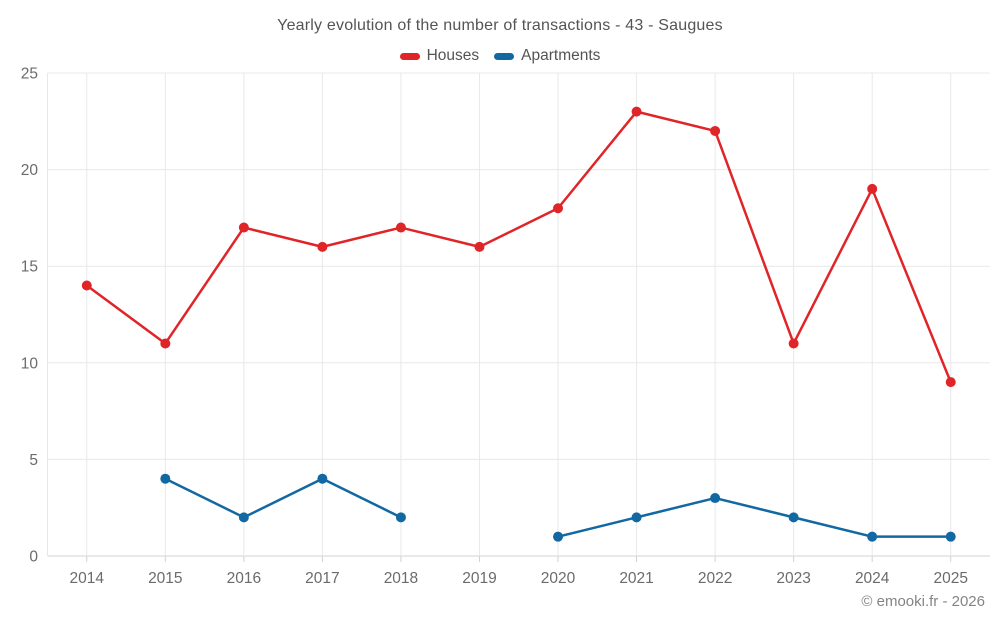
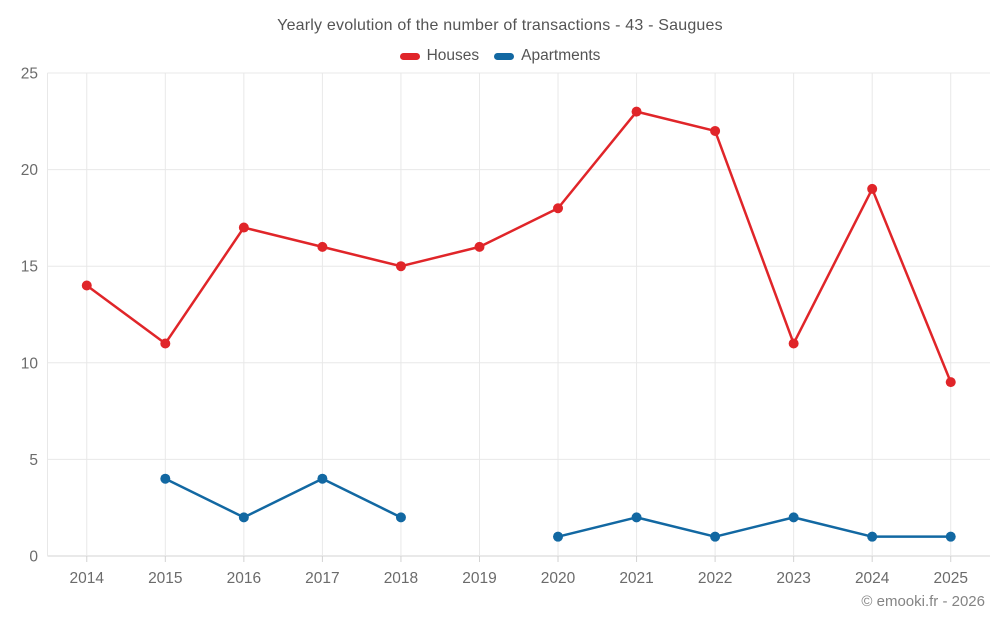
Houses/2018: 17 -> 15
Apartments/2022: 3 -> 1
